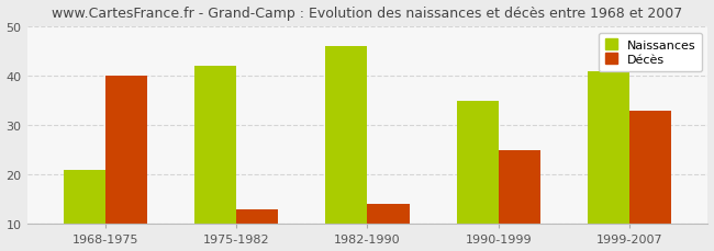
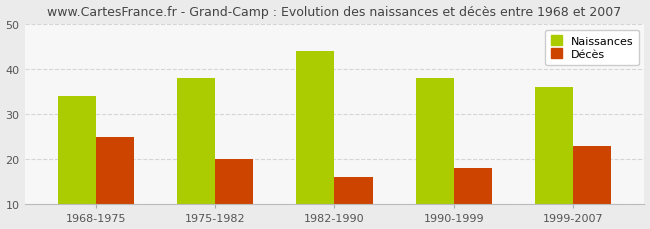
Naissances/1968-1975: 21 -> 34
Décès/1968-1975: 40 -> 25
Naissances/1975-1982: 42 -> 38
Décès/1975-1982: 13 -> 20
Naissances/1982-1990: 46 -> 44
Décès/1982-1990: 14 -> 16
Naissances/1990-1999: 35 -> 38
Décès/1990-1999: 25 -> 18
Naissances/1999-2007: 41 -> 36
Décès/1999-2007: 33 -> 23
